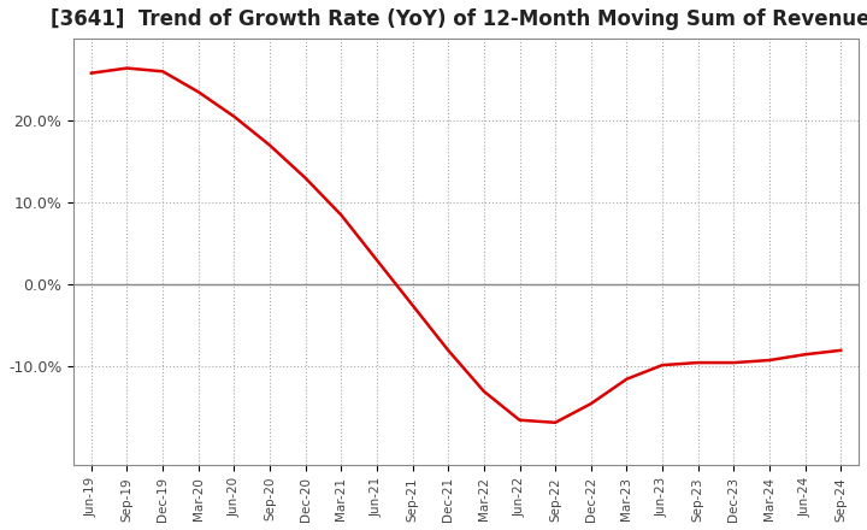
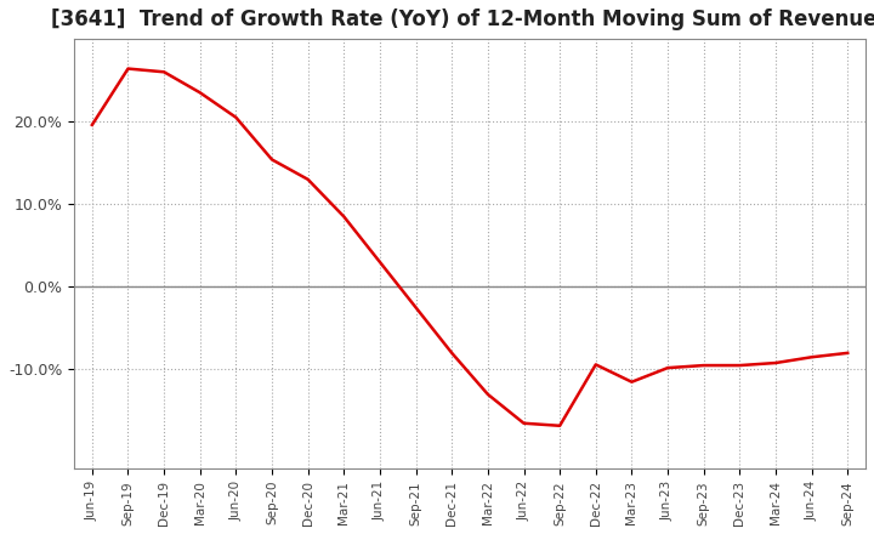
Jun-19: 25.8% -> 19.6%
Sep-20: 17.0% -> 15.4%
Dec-22: -14.5% -> -9.4%
